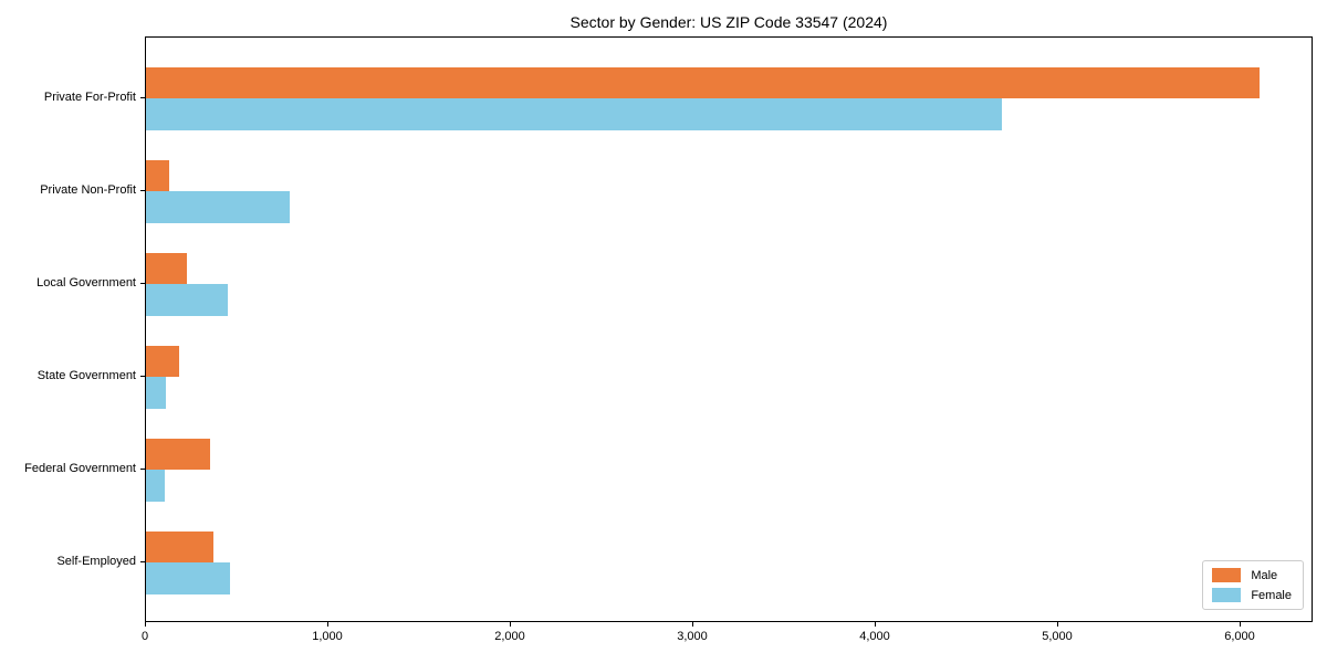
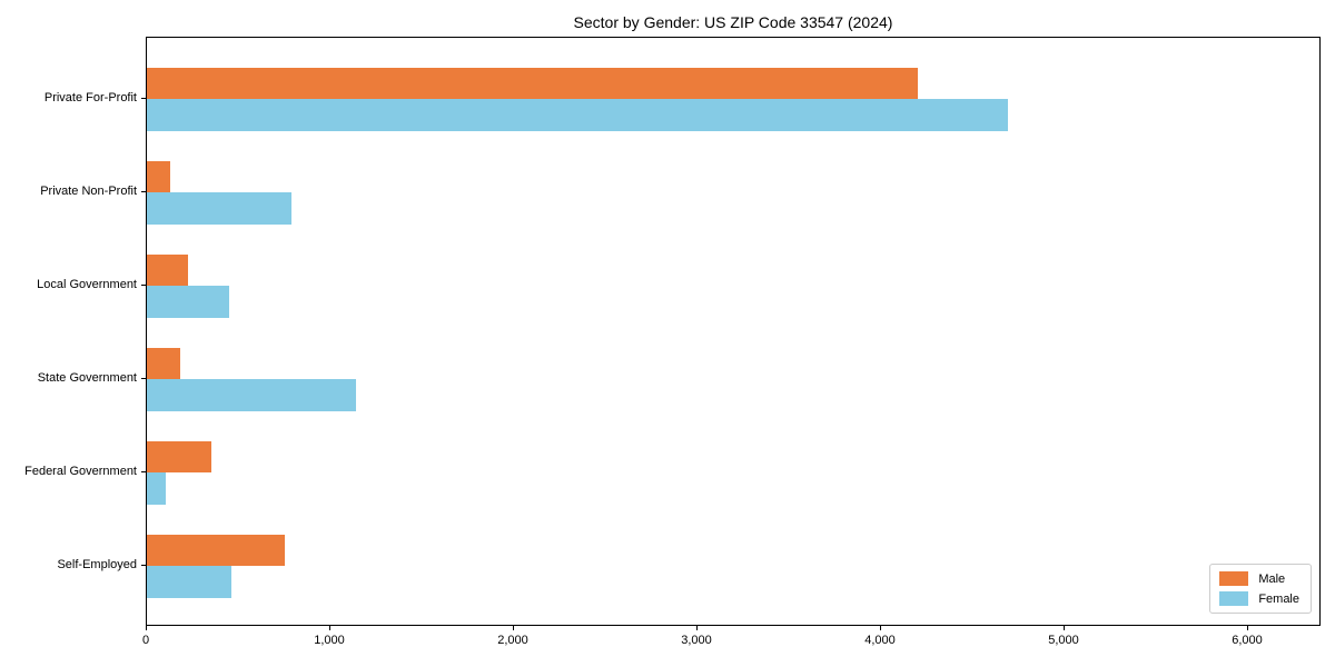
Male/Private For-Profit: 6100 -> 4200
Female/State Government: 110 -> 1140
Male/Self-Employed: 370 -> 750
